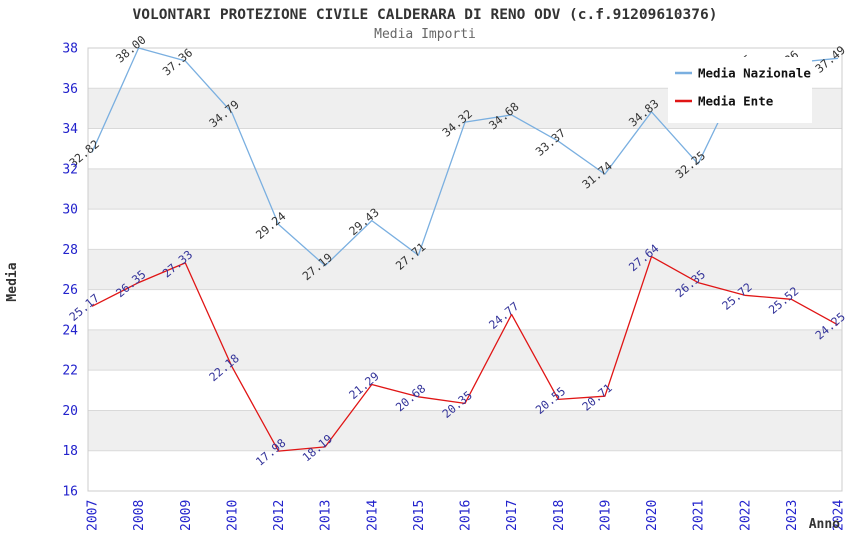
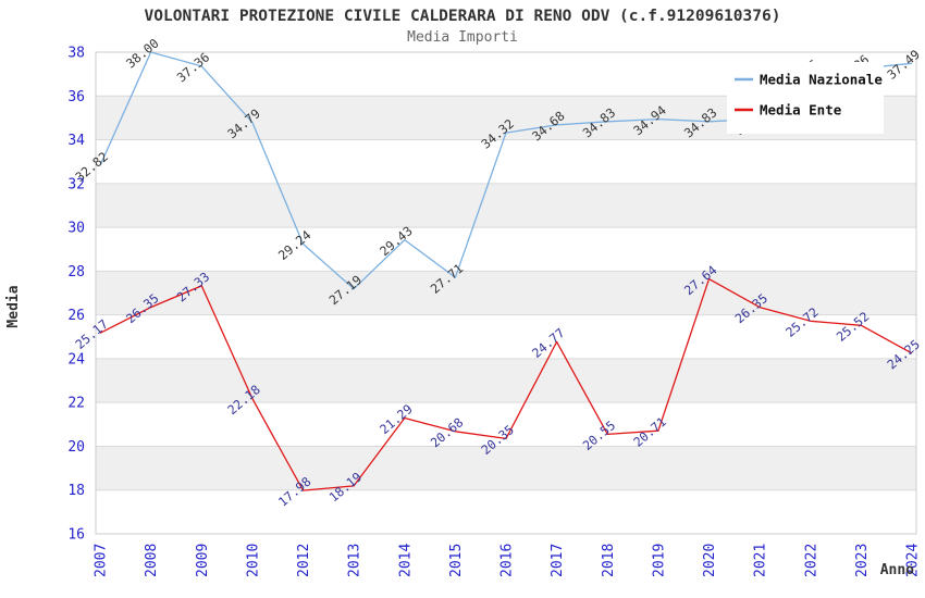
Media Nazionale/2018: 33.37 -> 34.83
Media Nazionale/2019: 31.74 -> 34.94
Media Nazionale/2021: 32.25 -> 34.95
